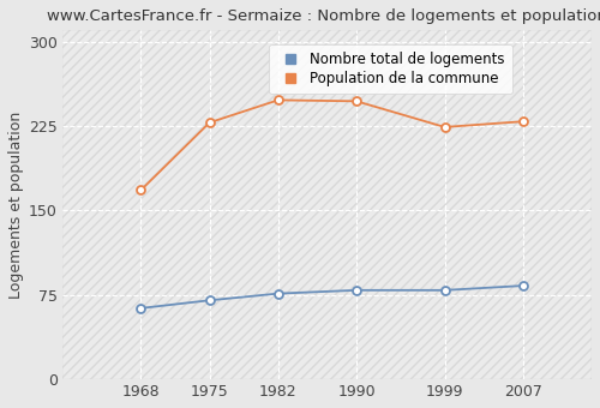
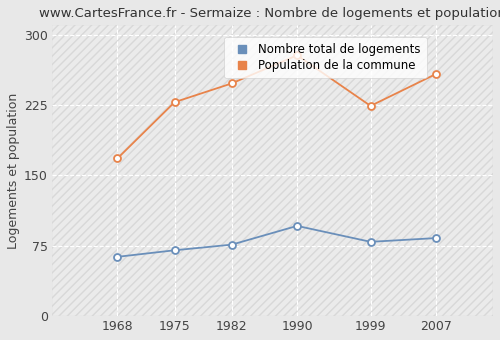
Nombre total de logements/1990: 79 -> 96
Population de la commune/1990: 247 -> 278
Population de la commune/2007: 229 -> 258
